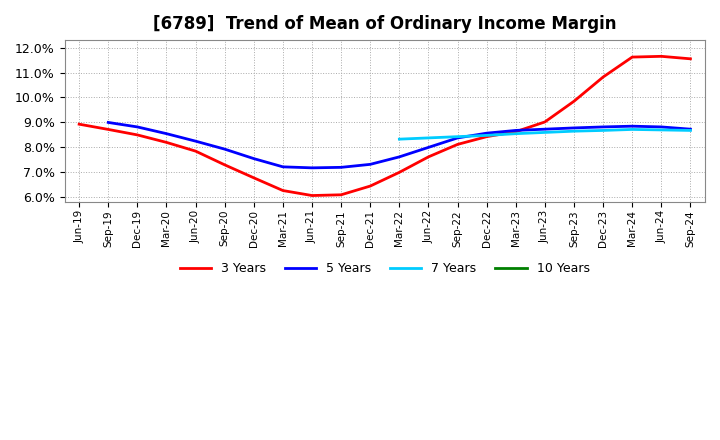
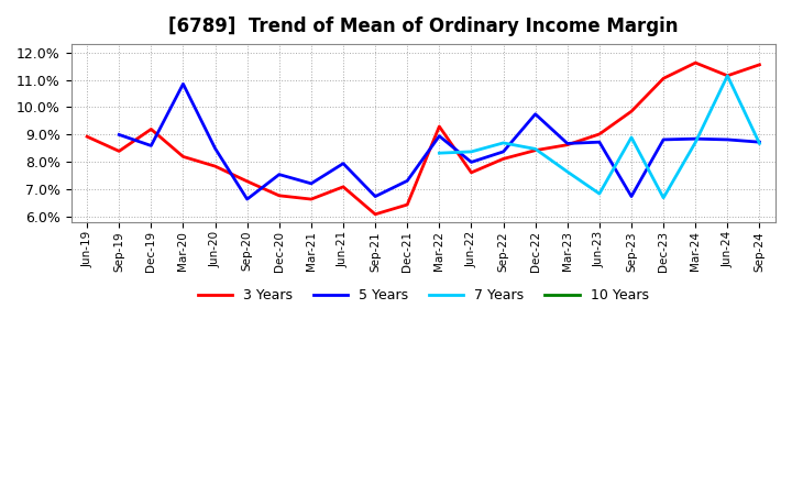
3 Years/Sep-19: 8.72% -> 8.40%
3 Years/Dec-19: 8.50% -> 9.20%
5 Years/Dec-19: 8.82% -> 8.60%
5 Years/Mar-20: 8.55% -> 10.85%
5 Years/Jun-20: 8.25% -> 8.50%
5 Years/Sep-20: 7.93% -> 6.65%
3 Years/Mar-21: 6.27% -> 6.65%
3 Years/Jun-21: 6.07% -> 7.10%
5 Years/Jun-21: 7.18% -> 7.95%
5 Years/Sep-21: 7.20% -> 6.75%
3 Years/Mar-22: 7.00% -> 9.30%
5 Years/Mar-22: 7.62% -> 8.95%
7 Years/Sep-22: 8.43% -> 8.70%
5 Years/Dec-22: 8.57% -> 9.75%
7 Years/Mar-23: 8.55% -> 7.65%
7 Years/Jun-23: 8.60% -> 6.85%
5 Years/Sep-23: 8.78% -> 6.75%
7 Years/Sep-23: 8.65% -> 8.90%
3 Years/Dec-23: 10.82% -> 11.05%
7 Years/Dec-23: 8.68% -> 6.70%
3 Years/Jun-24: 11.65% -> 11.15%
7 Years/Jun-24: 8.70% -> 11.15%
